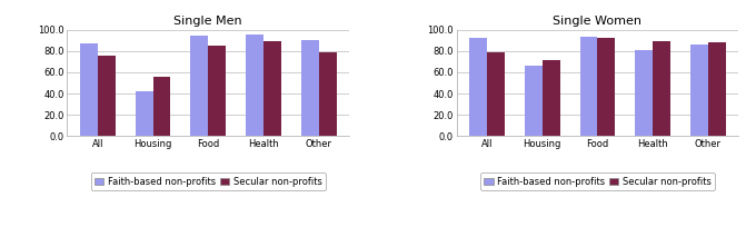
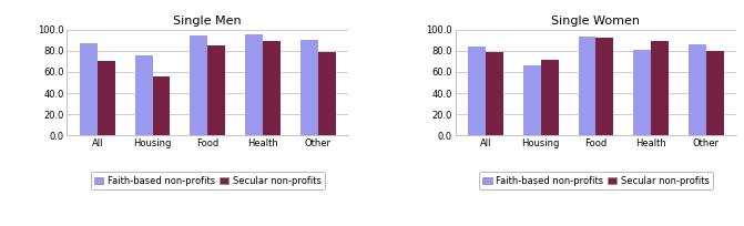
Single Men/Secular non-profits/All: 76 -> 70
Single Men/Faith-based non-profits/Housing: 42 -> 75
Single Women/Faith-based non-profits/All: 92 -> 84
Single Women/Secular non-profits/Other: 88 -> 80
